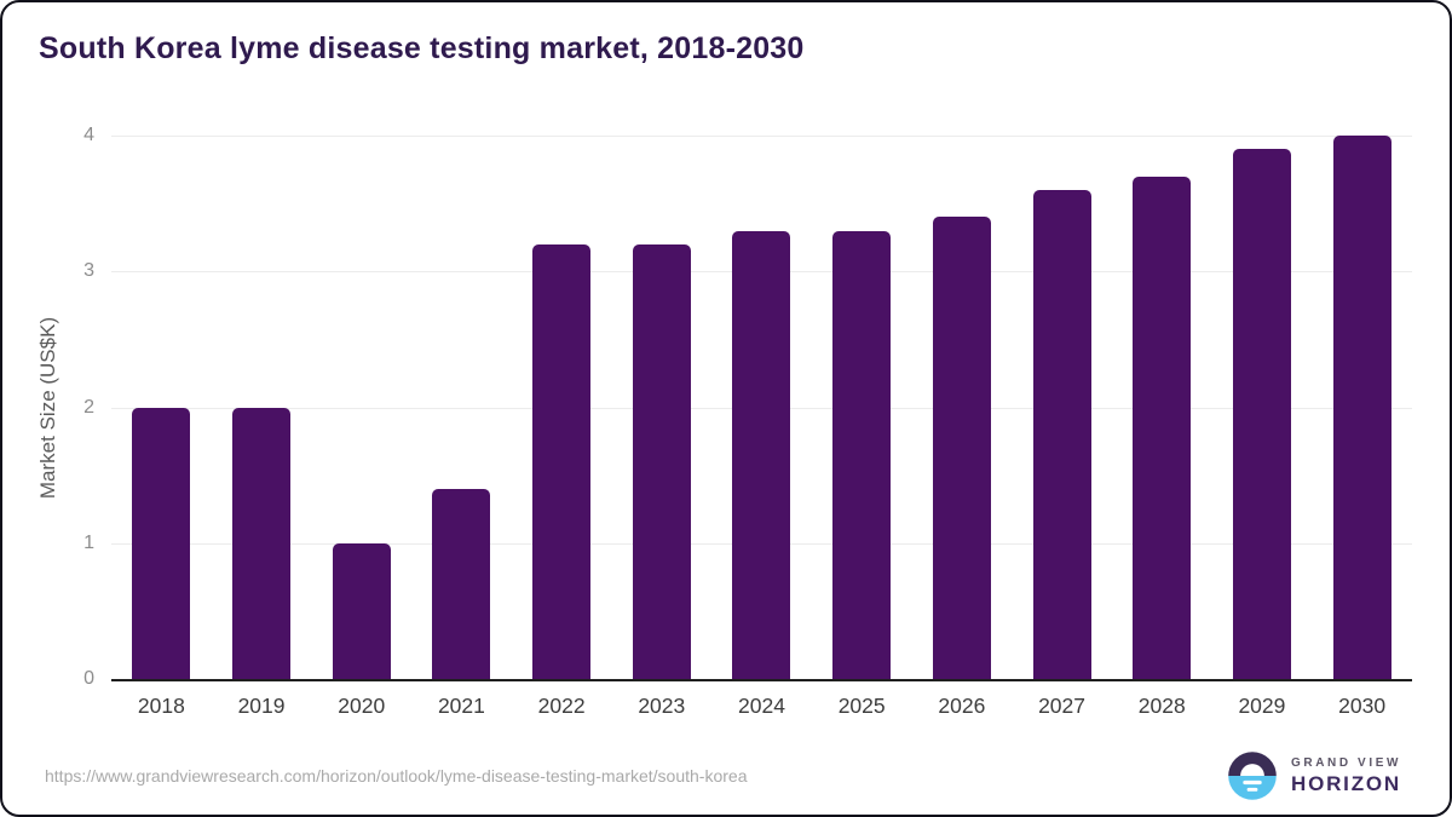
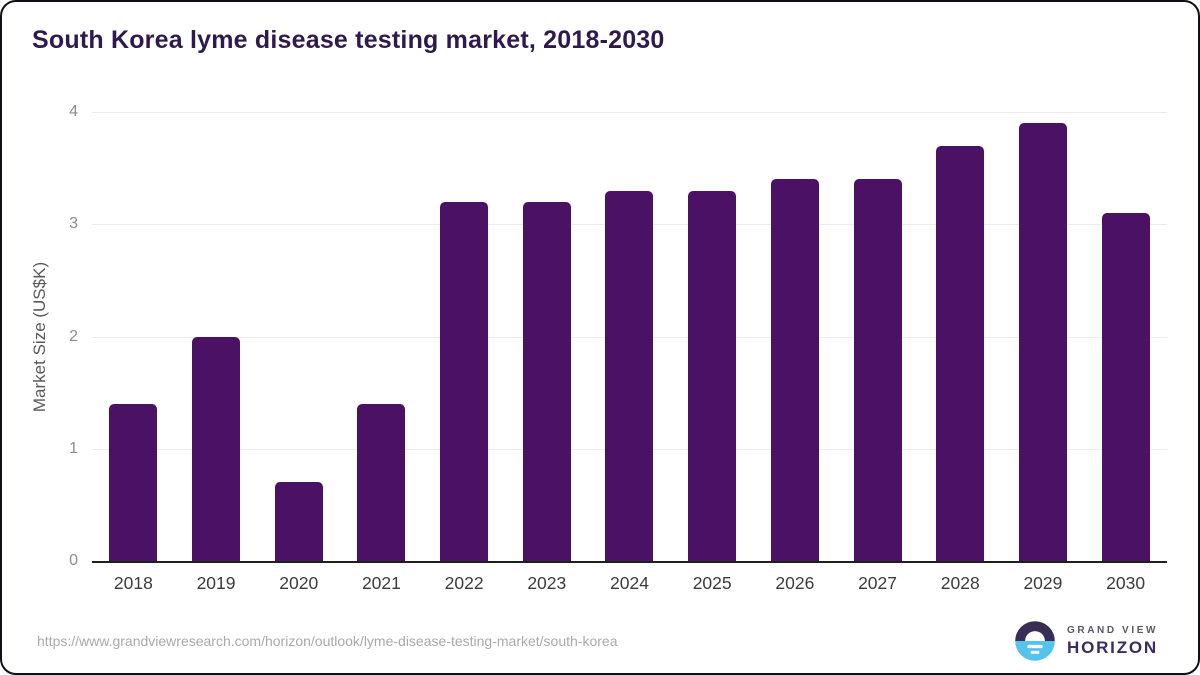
2018: 2.0 -> 1.4
2020: 1.0 -> 0.7
2027: 3.6 -> 3.4
2030: 4.0 -> 3.1
